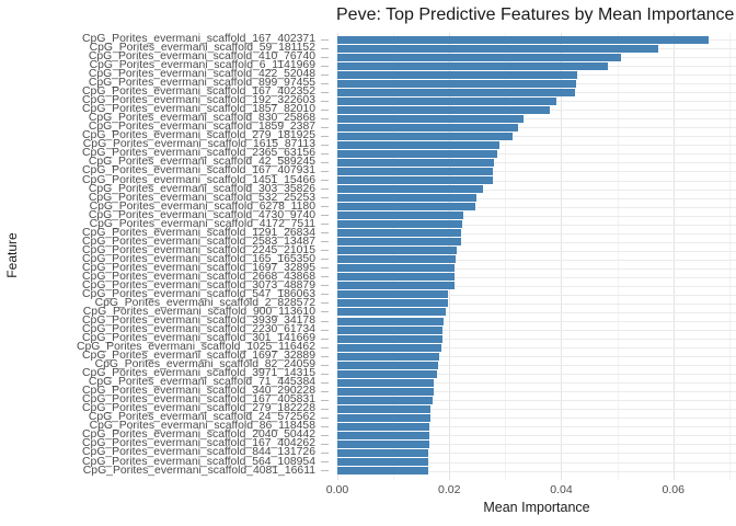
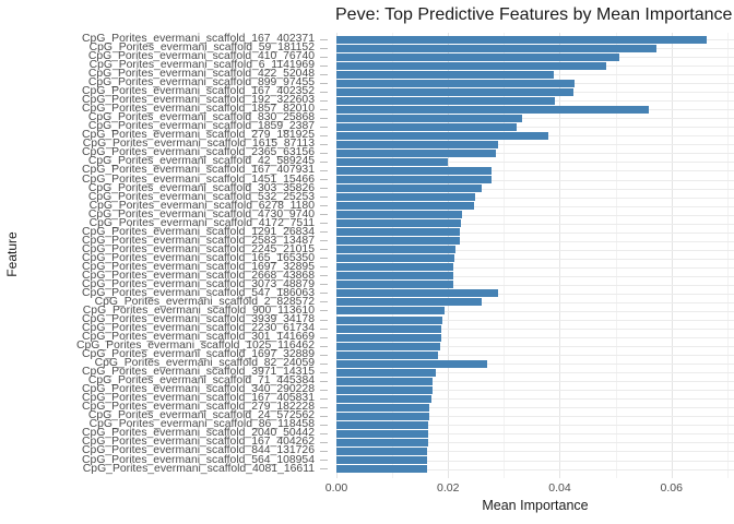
CpG_Porites_evermani_scaffold_422_52048: 0.043 -> 0.039
CpG_Porites_evermani_scaffold_1857_82010: 0.038 -> 0.056
CpG_Porites_evermani_scaffold_279_181925: 0.031 -> 0.038
CpG_Porites_evermani_scaffold_42_589245: 0.028 -> 0.020
CpG_Porites_evermani_scaffold_547_186063: 0.020 -> 0.029
CpG_Porites_evermani_scaffold_2_828572: 0.020 -> 0.026
CpG_Porites_evermani_scaffold_82_24059: 0.018 -> 0.027
